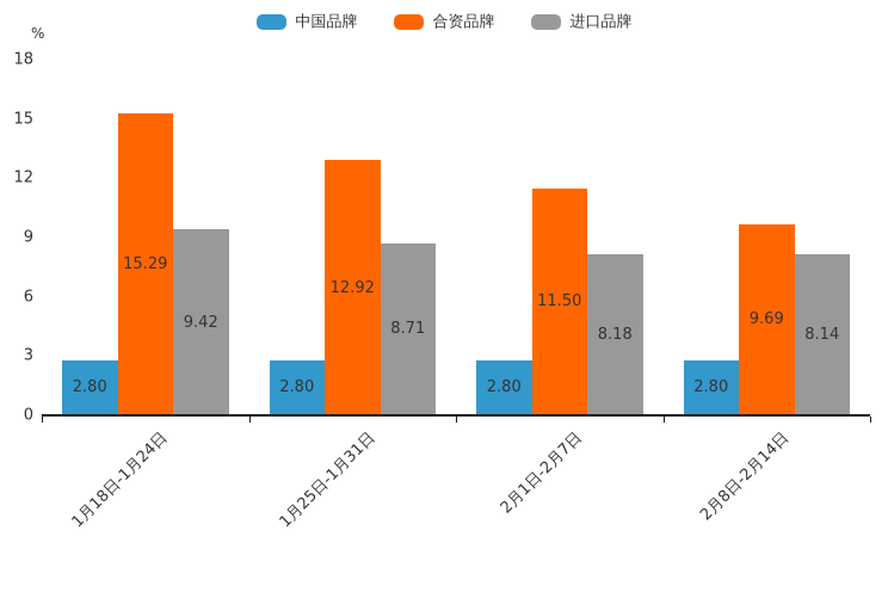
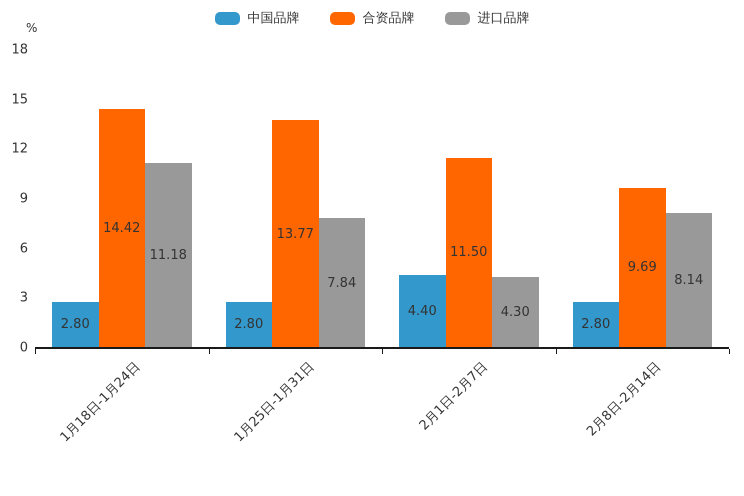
合资品牌/1月18日-1月24日: 15.29 -> 14.42
进口品牌/1月18日-1月24日: 9.42 -> 11.18
合资品牌/1月25日-1月31日: 12.92 -> 13.77
进口品牌/1月25日-1月31日: 8.71 -> 7.84
中国品牌/2月1日-2月7日: 2.80 -> 4.40
进口品牌/2月1日-2月7日: 8.18 -> 4.30
